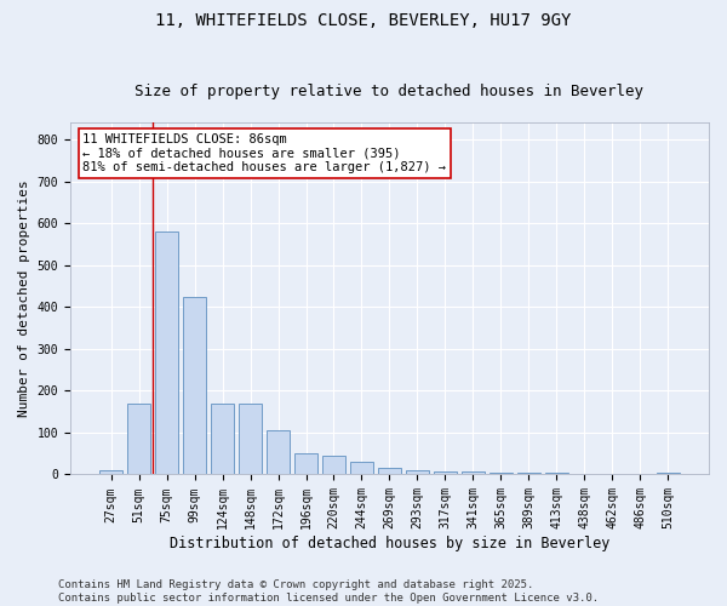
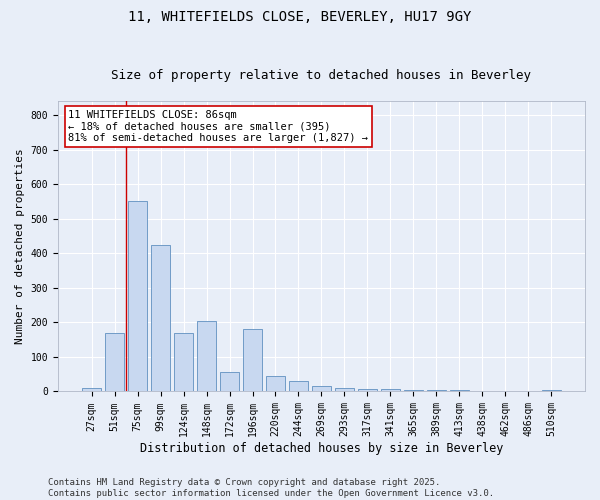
75sqm: 580 -> 550
148sqm: 170 -> 205
172sqm: 105 -> 55
196sqm: 50 -> 180
